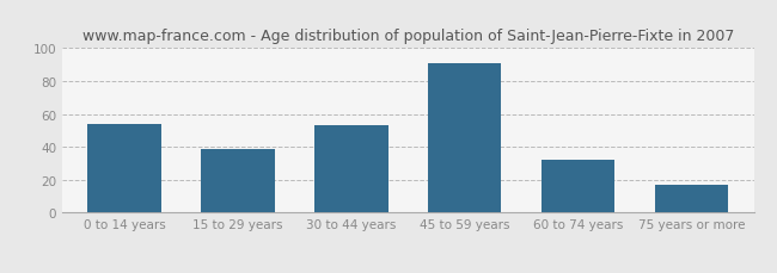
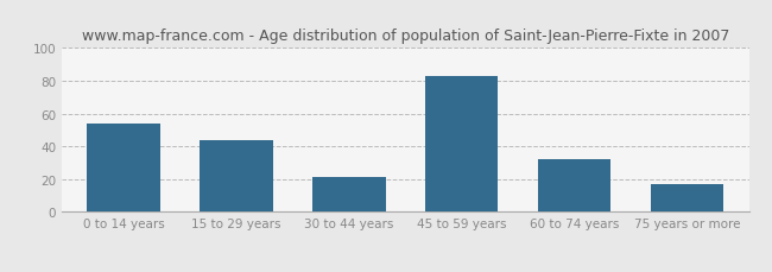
15 to 29 years: 39 -> 44
30 to 44 years: 53 -> 21
45 to 59 years: 91 -> 83
